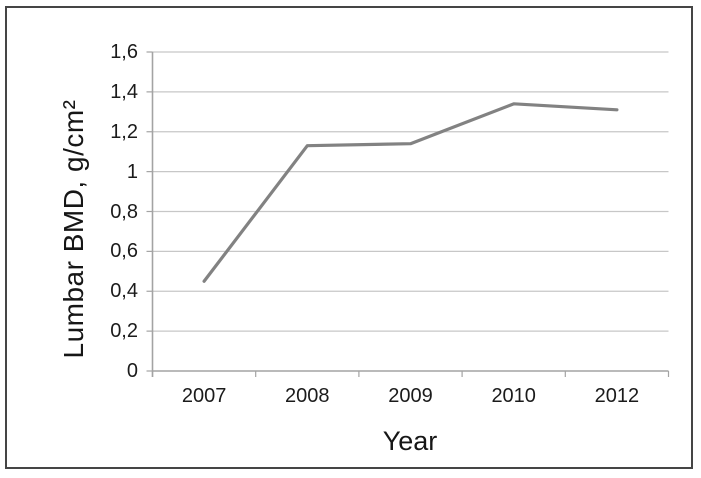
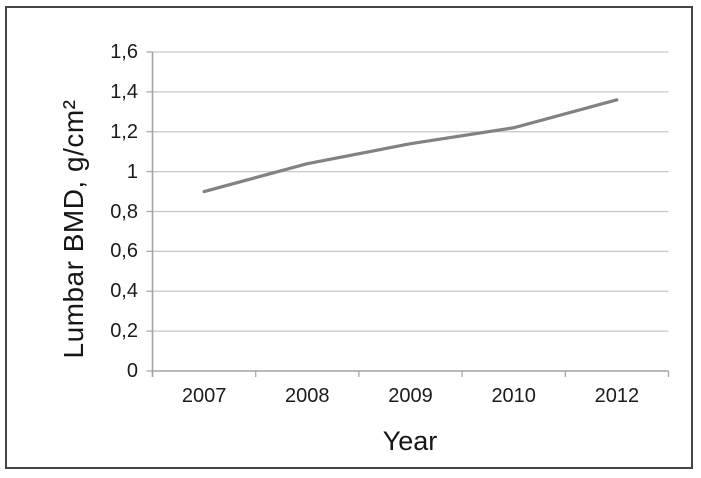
2007: 0,45 -> 0,90
2008: 1,13 -> 1,04
2010: 1,34 -> 1,22
2012: 1,31 -> 1,36
